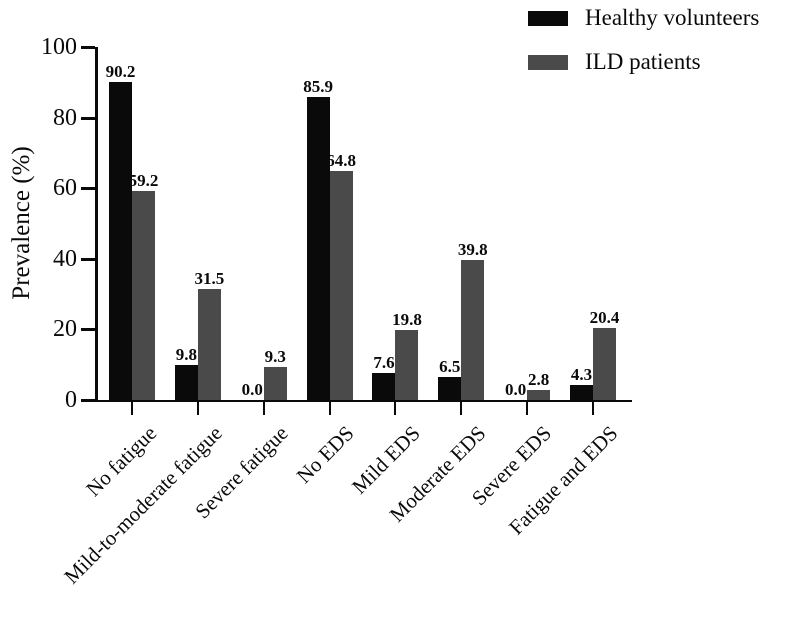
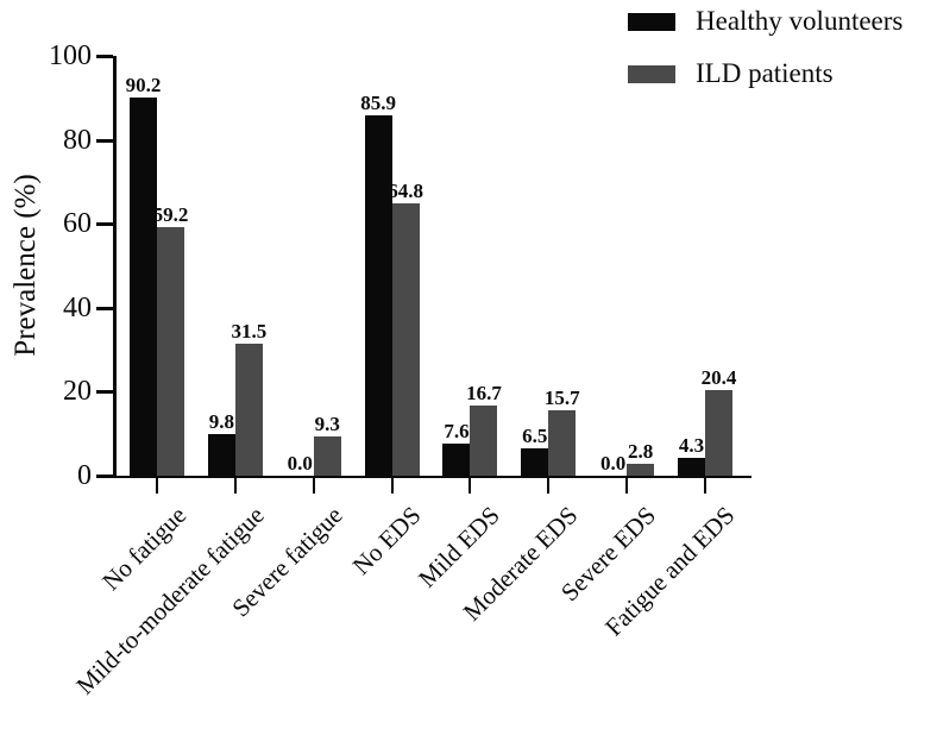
ILD patients/Mild EDS: 19.8 -> 16.7
ILD patients/Moderate EDS: 39.8 -> 15.7
